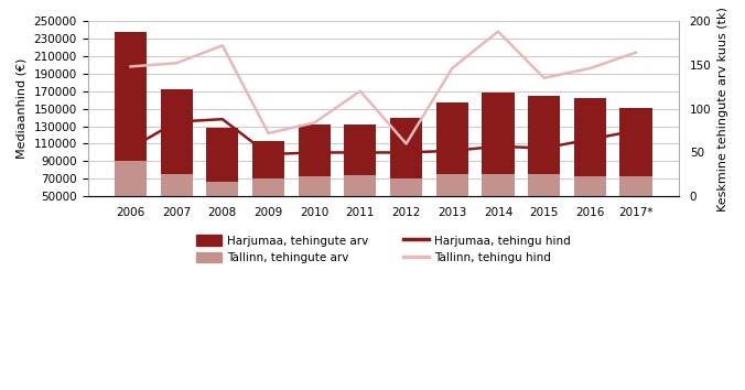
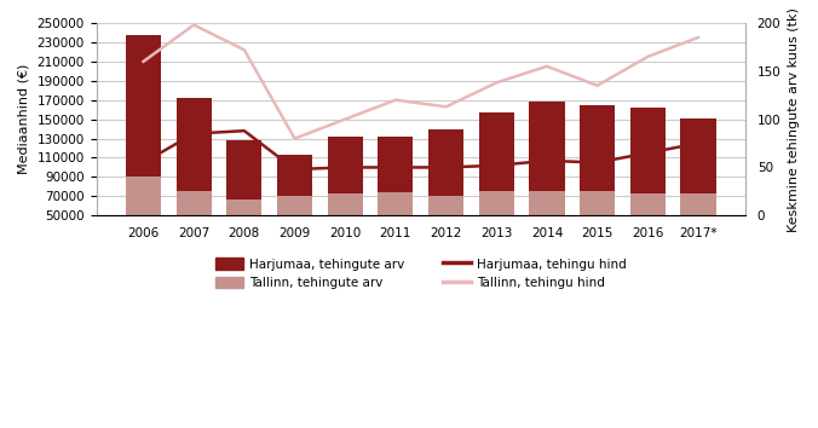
Tallinn, tehingu hind/2006: 148 -> 160
Tallinn, tehingu hind/2007: 152 -> 198
Tallinn, tehingu hind/2009: 72 -> 80
Tallinn, tehingu hind/2010: 84 -> 100
Tallinn, tehingu hind/2012: 60 -> 113
Tallinn, tehingu hind/2013: 146 -> 138
Tallinn, tehingu hind/2014: 188 -> 155
Tallinn, tehingu hind/2016: 146 -> 165
Tallinn, tehingu hind/2017*: 164 -> 185
